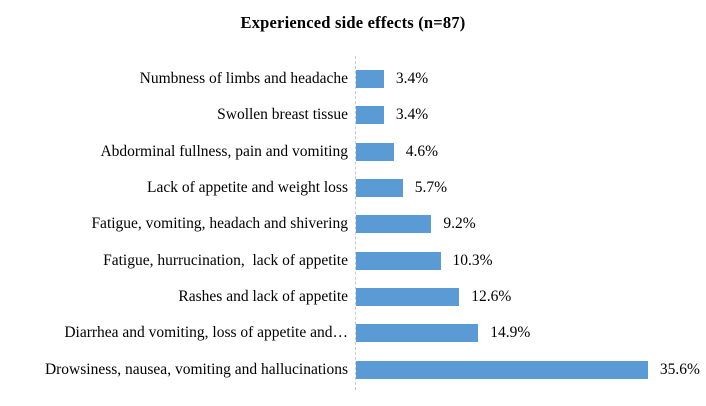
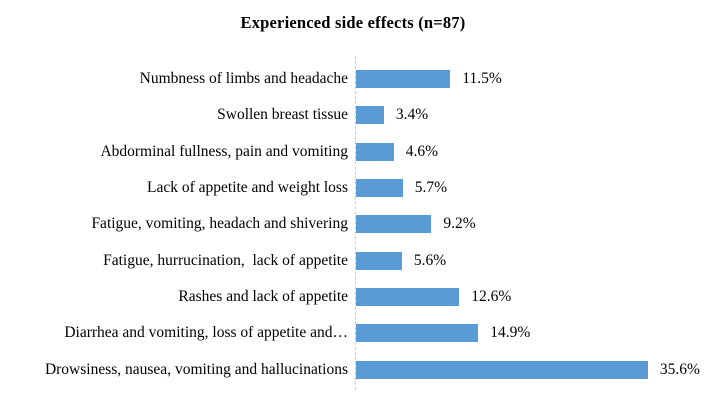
Numbness of limbs and headache: 3.4% -> 11.5%
Fatigue, hurrucination, lack of appetite: 10.3% -> 5.6%
